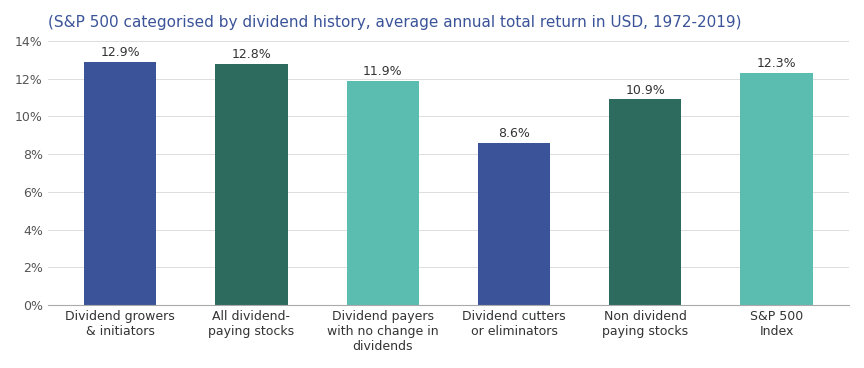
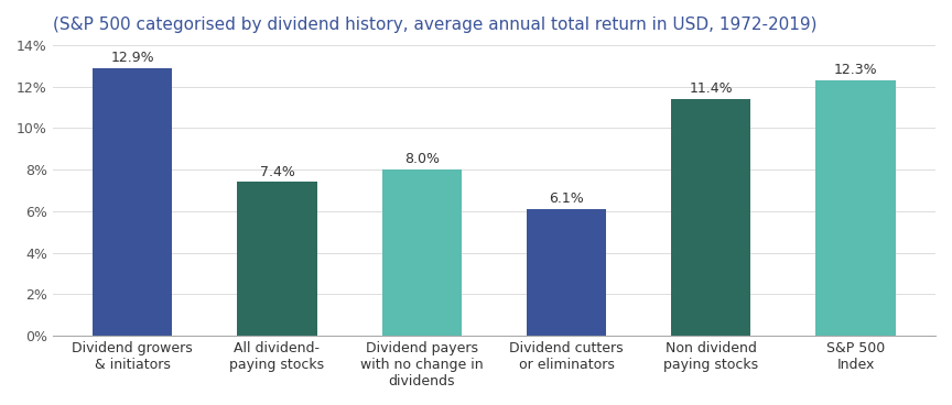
All dividend- paying stocks: 12.8% -> 7.4%
Dividend payers with no change in dividends: 11.9% -> 8.0%
Dividend cutters or eliminators: 8.6% -> 6.1%
Non dividend paying stocks: 10.9% -> 11.4%
